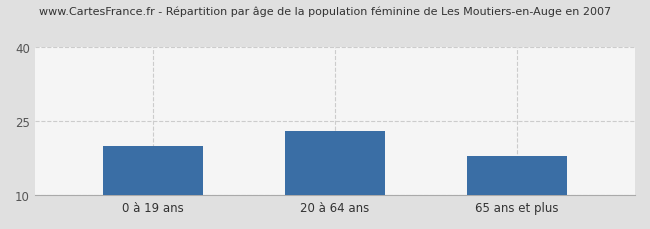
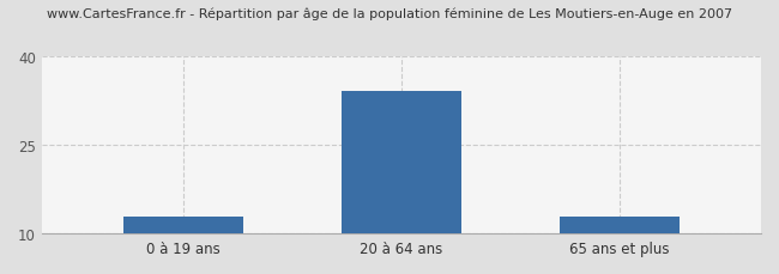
0 à 19 ans: 20 -> 13
20 à 64 ans: 23 -> 34
65 ans et plus: 18 -> 13
